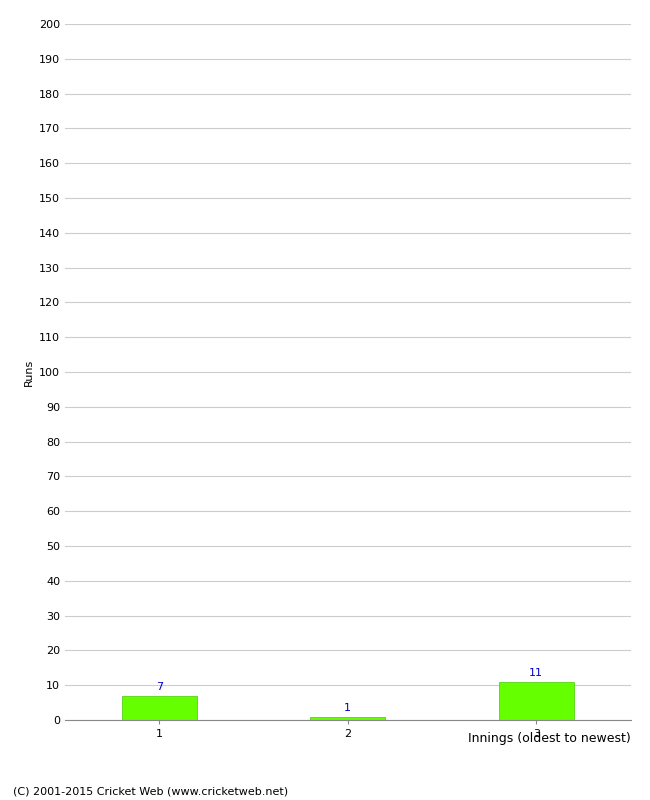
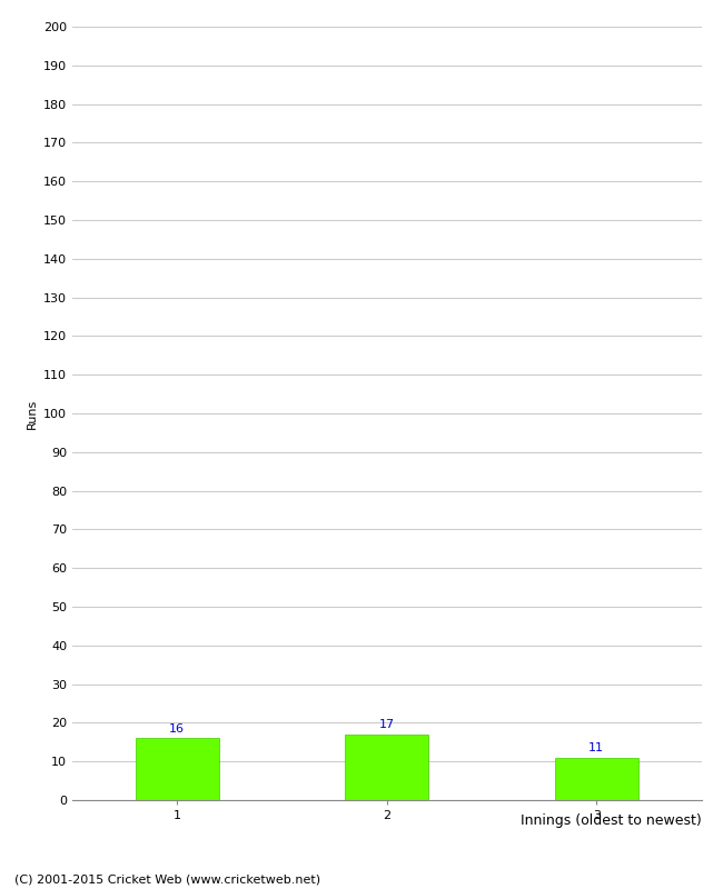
1: 7 -> 16
2: 1 -> 17
